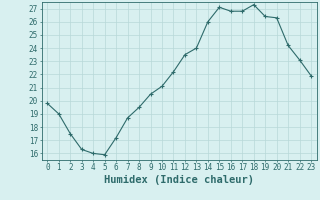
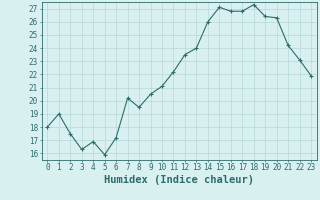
0: 19.8 -> 18.0
4: 16.0 -> 16.9
7: 18.7 -> 20.2
